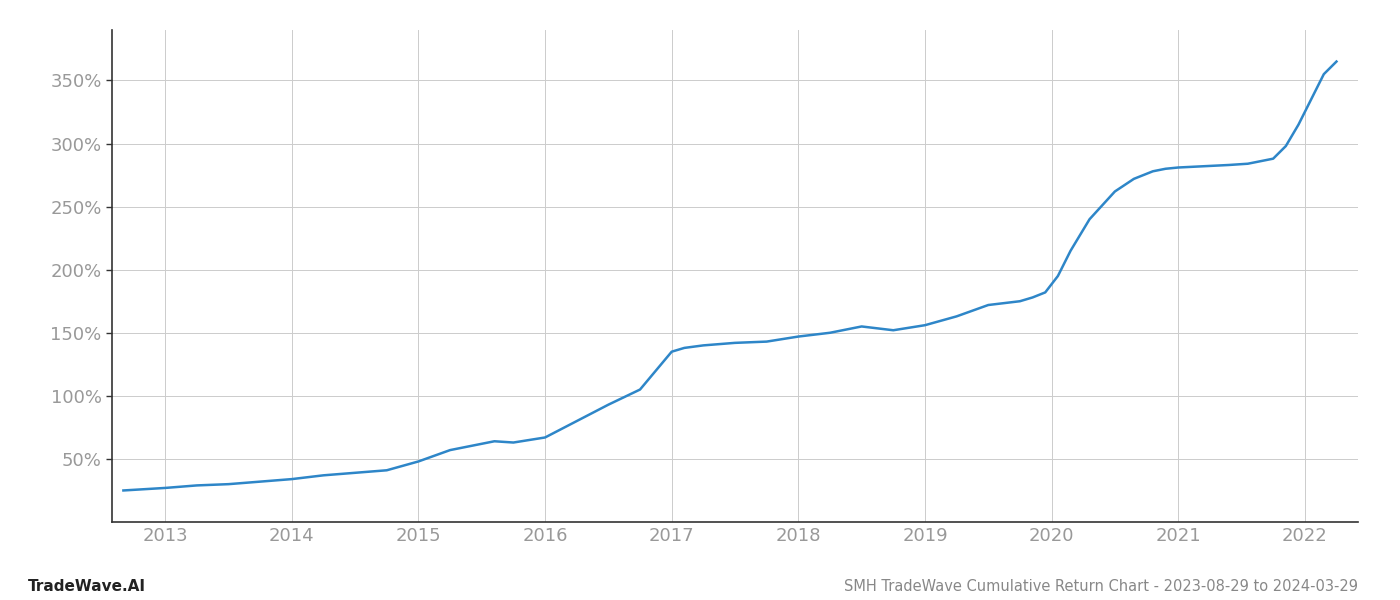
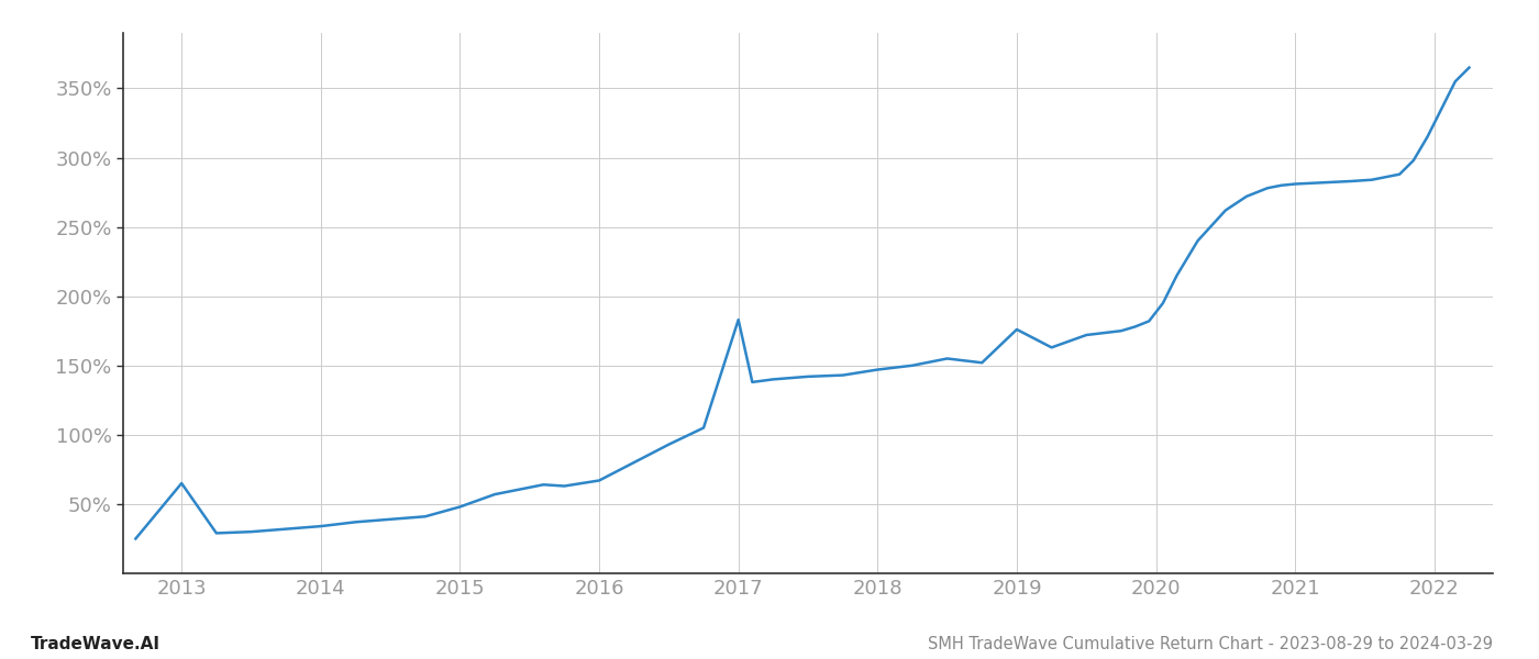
2013: 27% -> 65%
2017: 135% -> 183%
2019: 156% -> 176%
